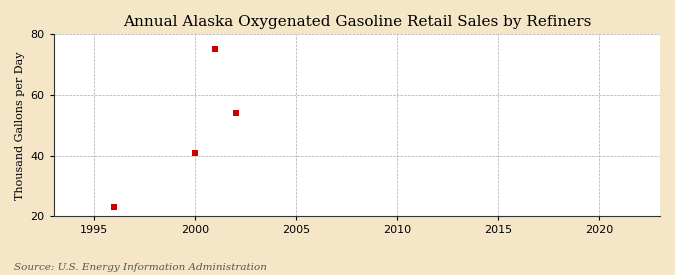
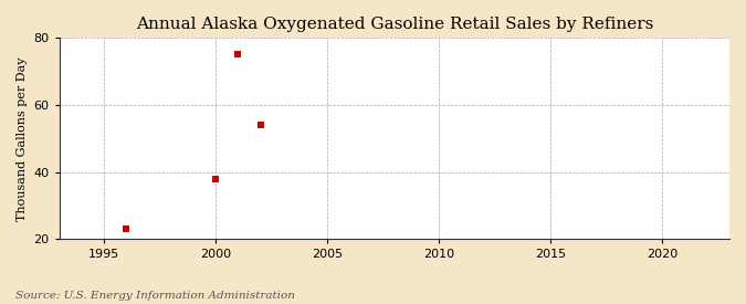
2000: 41 -> 38
